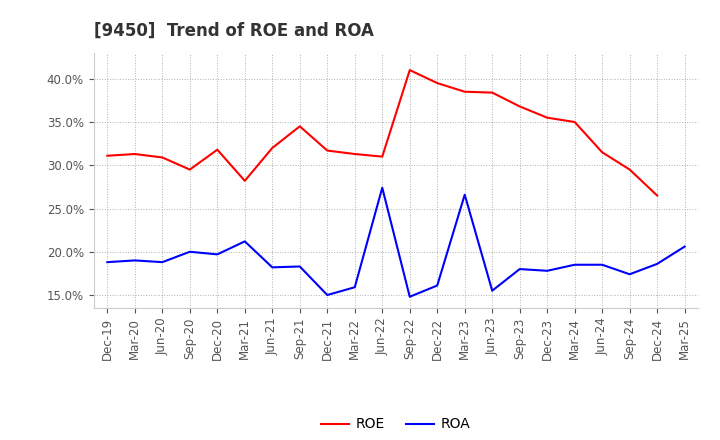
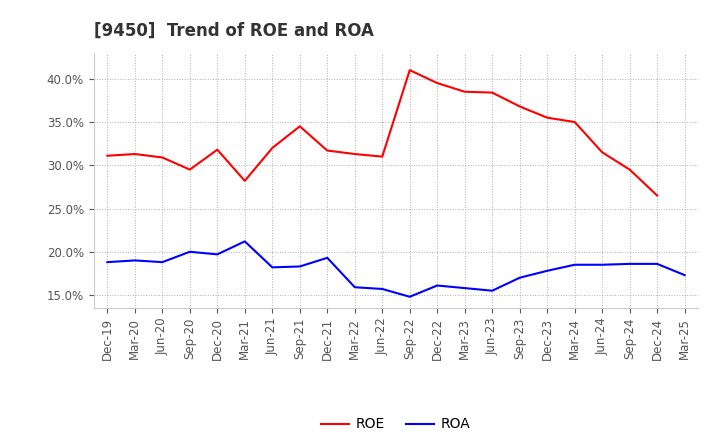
ROA/Dec-21: 15.0% -> 19.3%
ROA/Jun-22: 27.4% -> 15.7%
ROA/Mar-23: 26.6% -> 15.8%
ROA/Sep-23: 18.0% -> 17.0%
ROA/Sep-24: 17.4% -> 18.6%
ROA/Mar-25: 20.6% -> 17.3%
